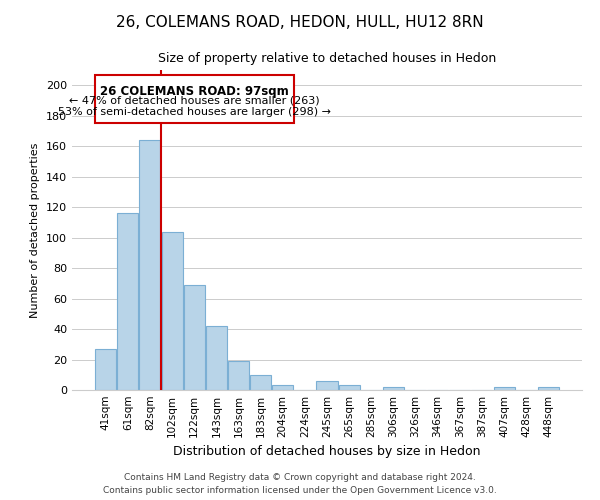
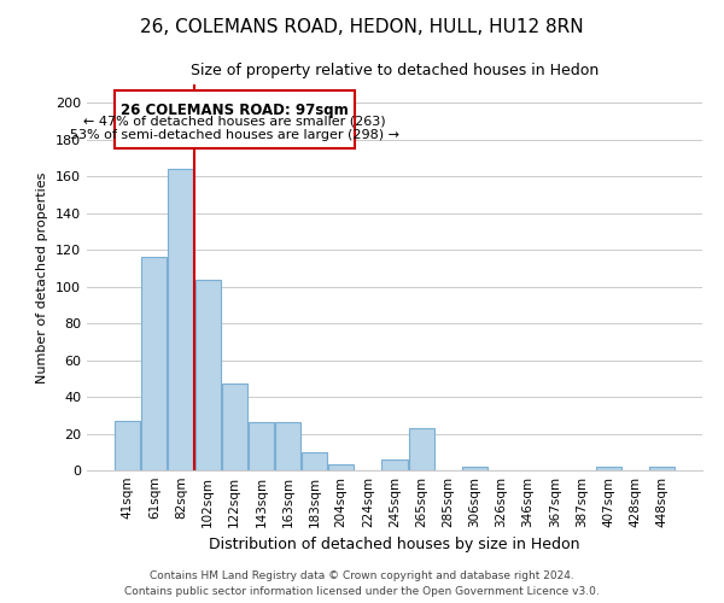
122sqm: 69 -> 47
143sqm: 42 -> 26
163sqm: 19 -> 26
265sqm: 3 -> 23
